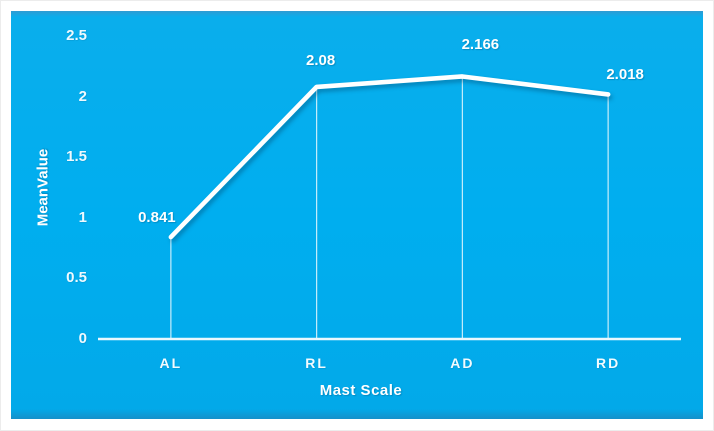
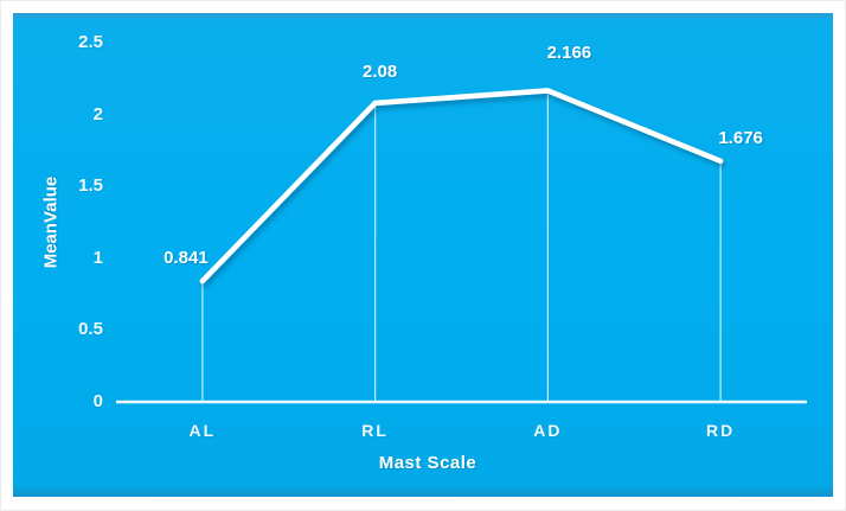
RD: 2.018 -> 1.676
